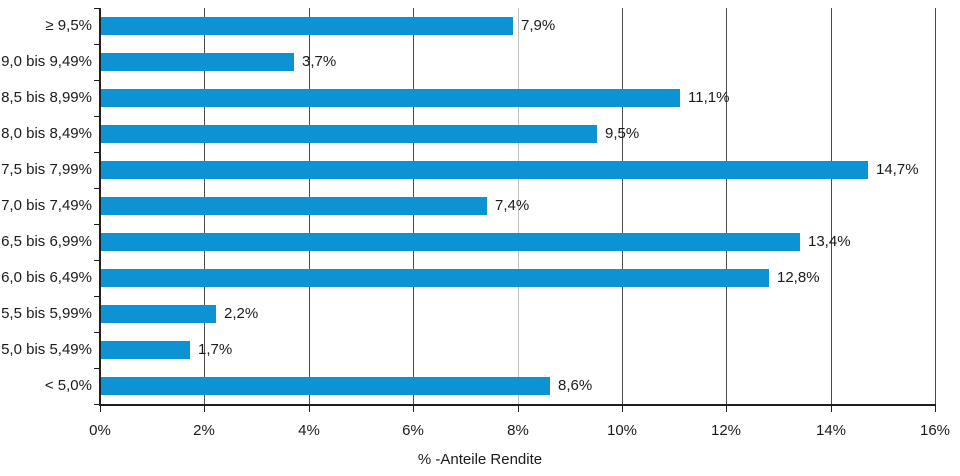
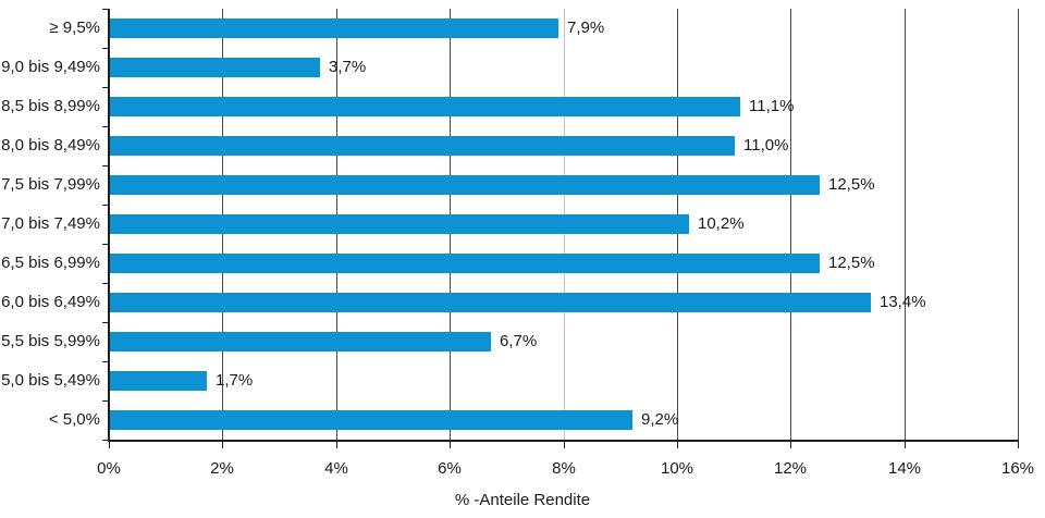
8,0 bis 8,49%: 9,5% -> 11,0%
7,5 bis 7,99%: 14,7% -> 12,5%
7,0 bis 7,49%: 7,4% -> 10,2%
6,5 bis 6,99%: 13,4% -> 12,5%
6,0 bis 6,49%: 12,8% -> 13,4%
5,5 bis 5,99%: 2,2% -> 6,7%
< 5,0%: 8,6% -> 9,2%
